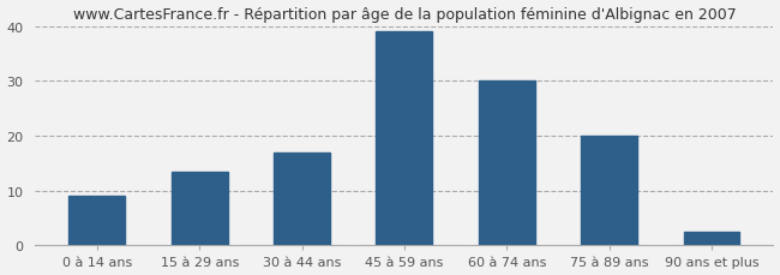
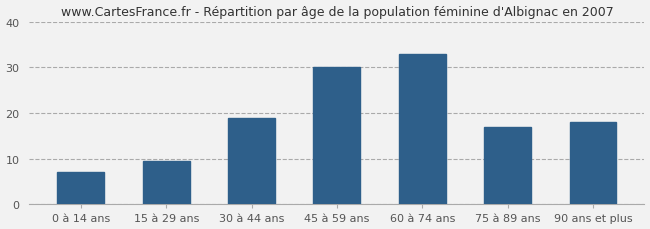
0 à 14 ans: 9.0 -> 7.0
15 à 29 ans: 13.5 -> 9.5
30 à 44 ans: 17.0 -> 19.0
45 à 59 ans: 39.0 -> 30.0
60 à 74 ans: 30.0 -> 33.0
75 à 89 ans: 20.0 -> 17.0
90 ans et plus: 2.5 -> 18.0
